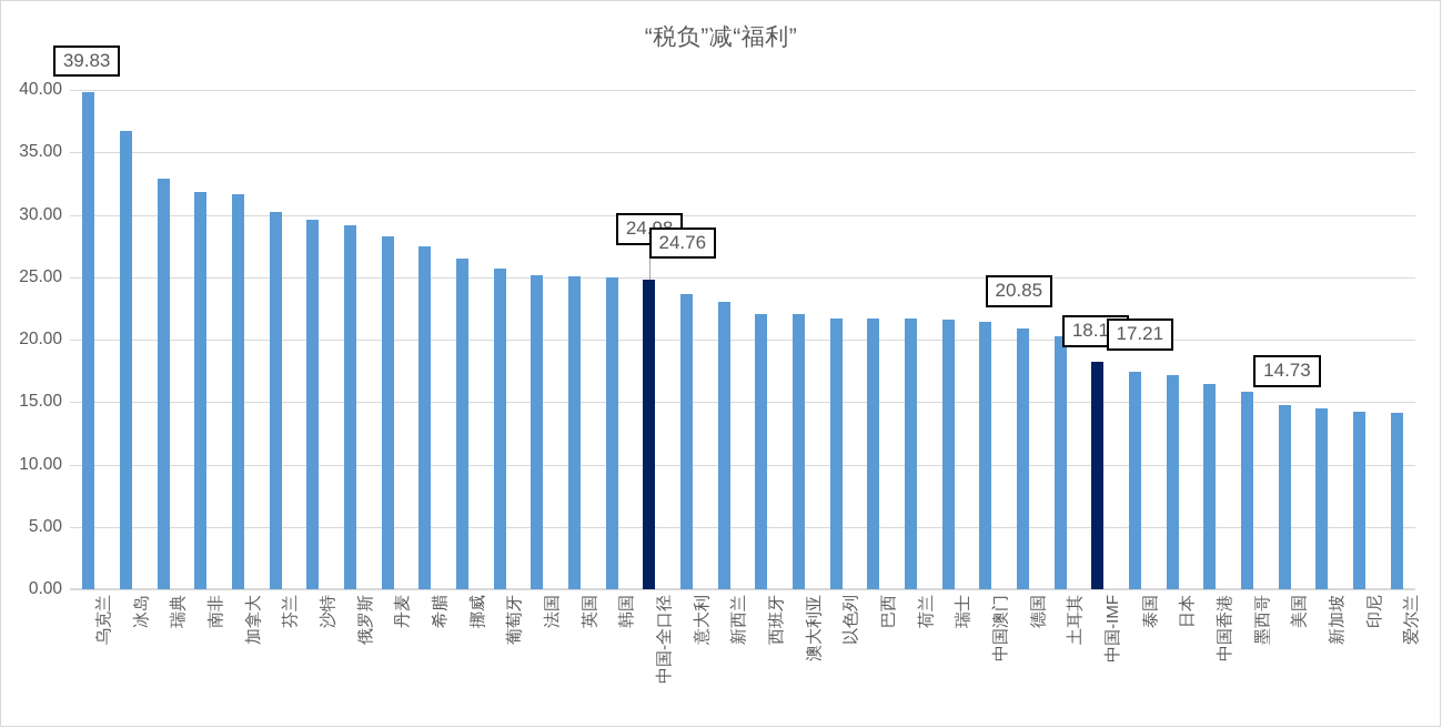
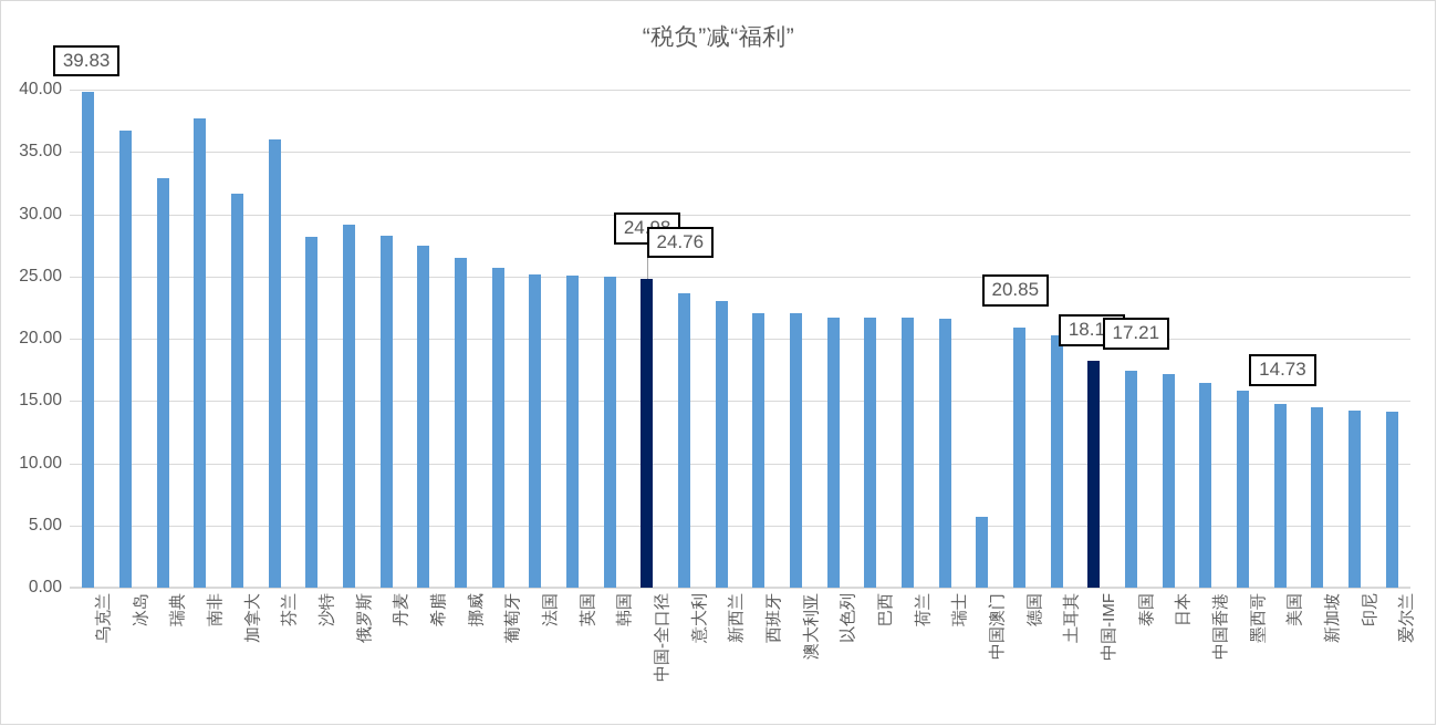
南非: 31.8 -> 37.7
芬兰: 30.2 -> 36.0
沙特: 29.6 -> 28.2
中国澳门: 21.4 -> 5.7
